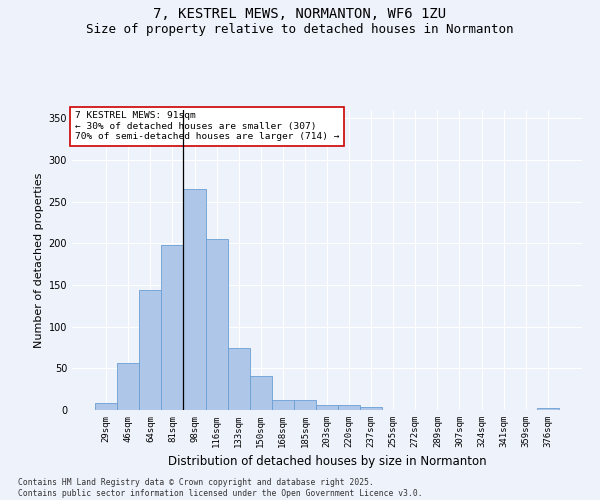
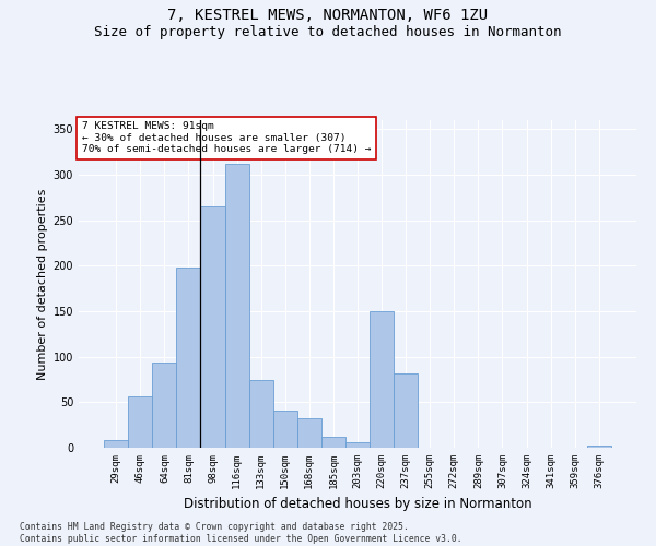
64sqm: 144 -> 94
116sqm: 205 -> 312
168sqm: 12 -> 32
220sqm: 6 -> 150
237sqm: 4 -> 82
